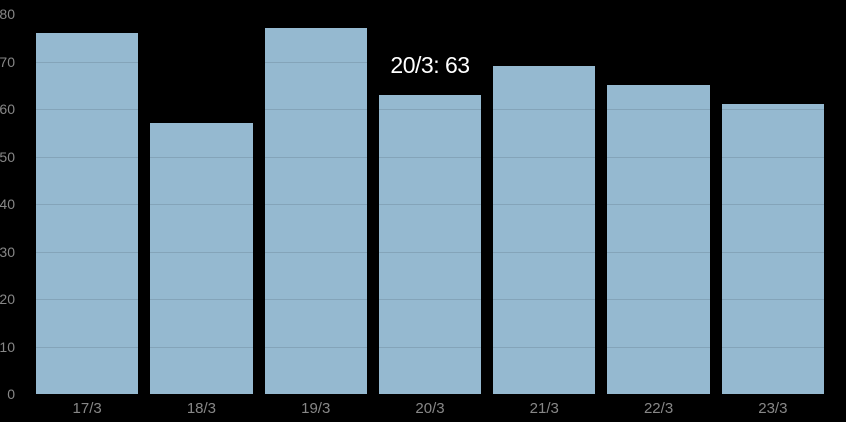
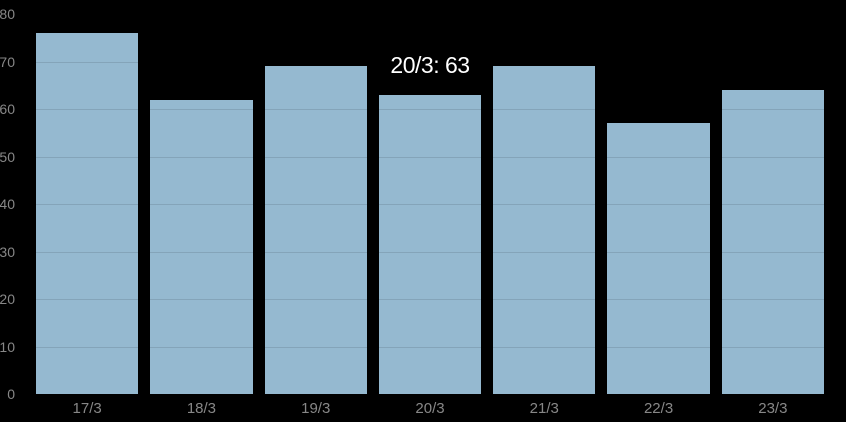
18/3: 57 -> 62
19/3: 77 -> 69
22/3: 65 -> 57
23/3: 61 -> 64
